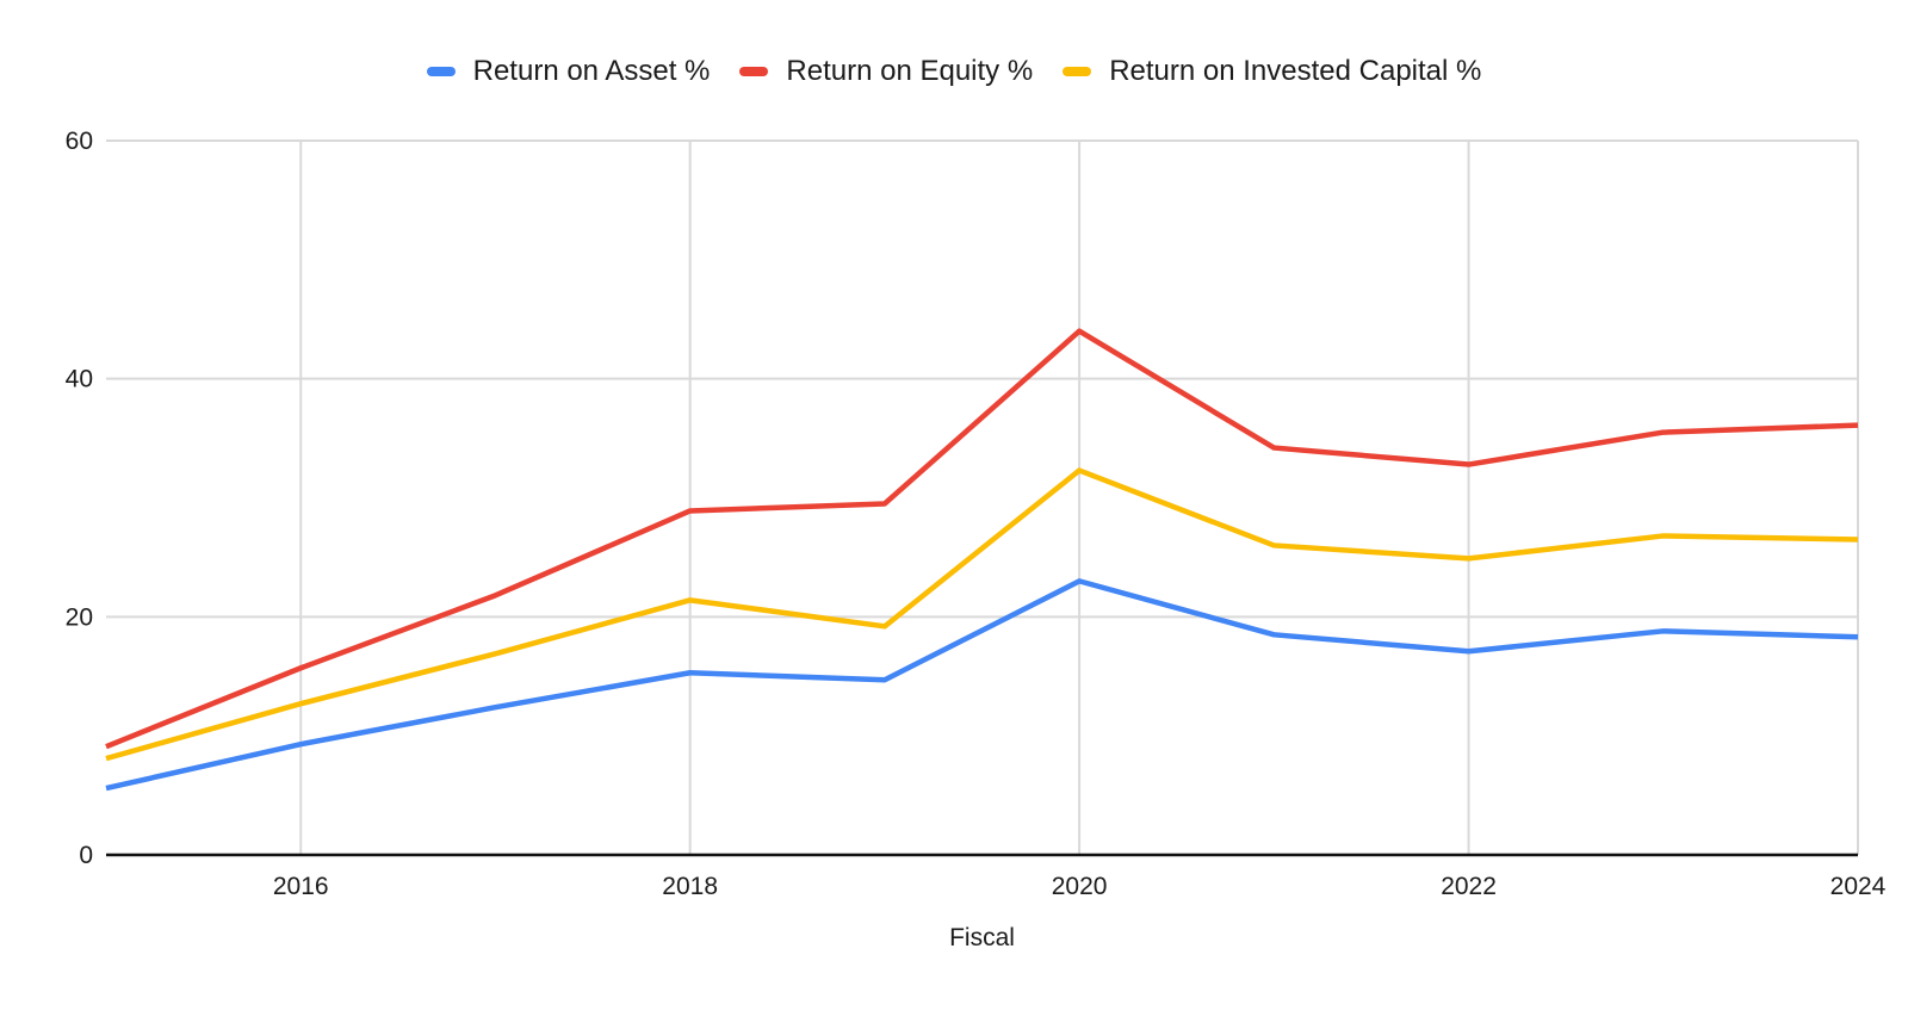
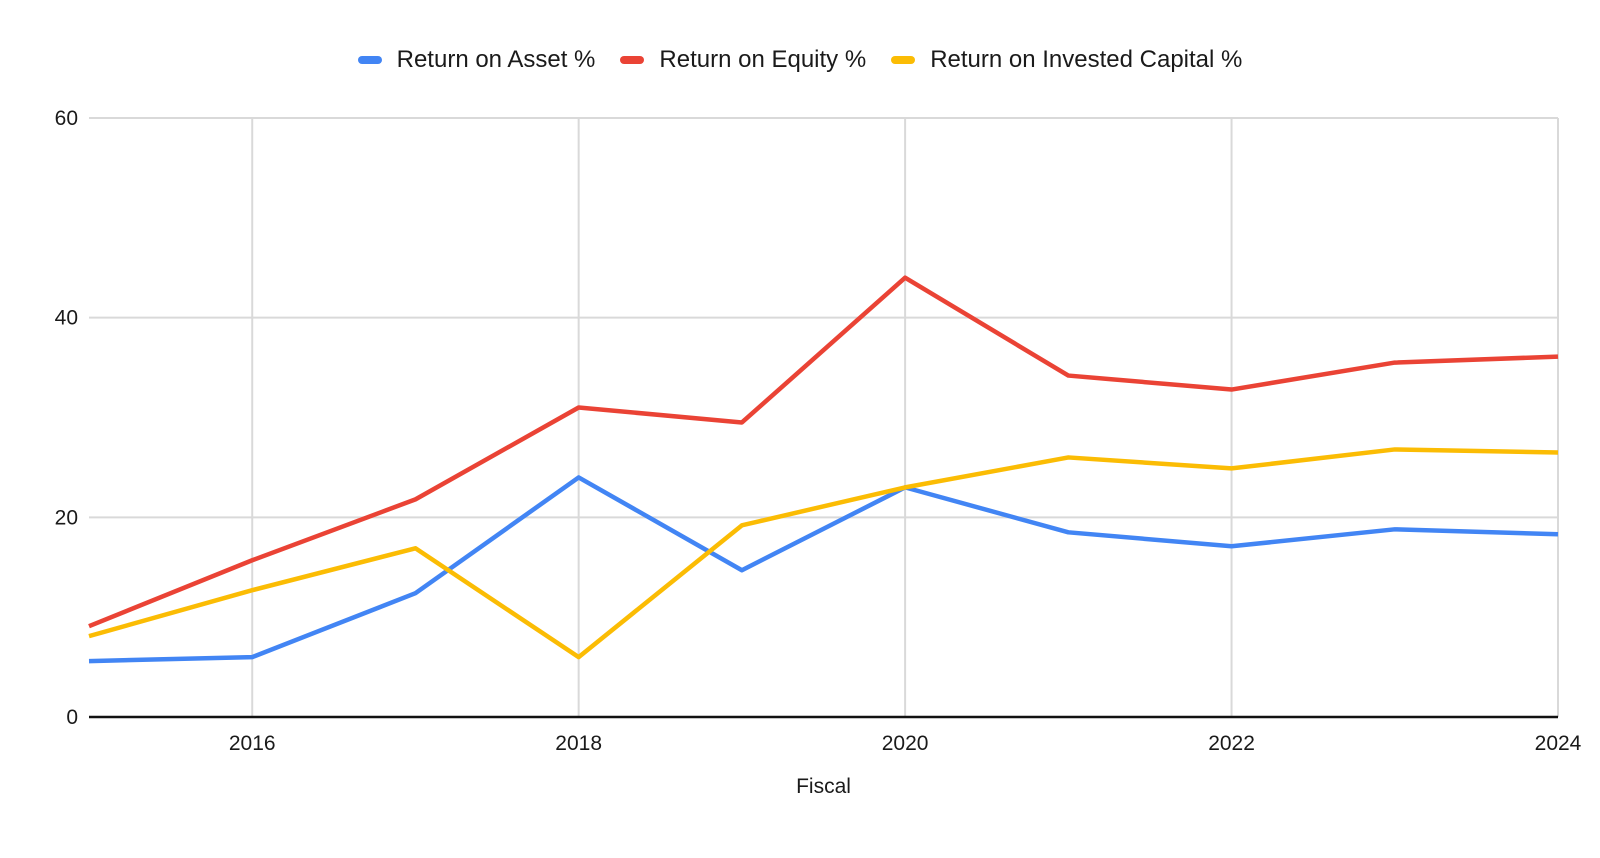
Return on Asset %/2016: 9 -> 6
Return on Asset %/2018: 15 -> 24
Return on Equity %/2018: 29 -> 31
Return on Invested Capital %/2018: 21 -> 6
Return on Invested Capital %/2020: 32 -> 23
